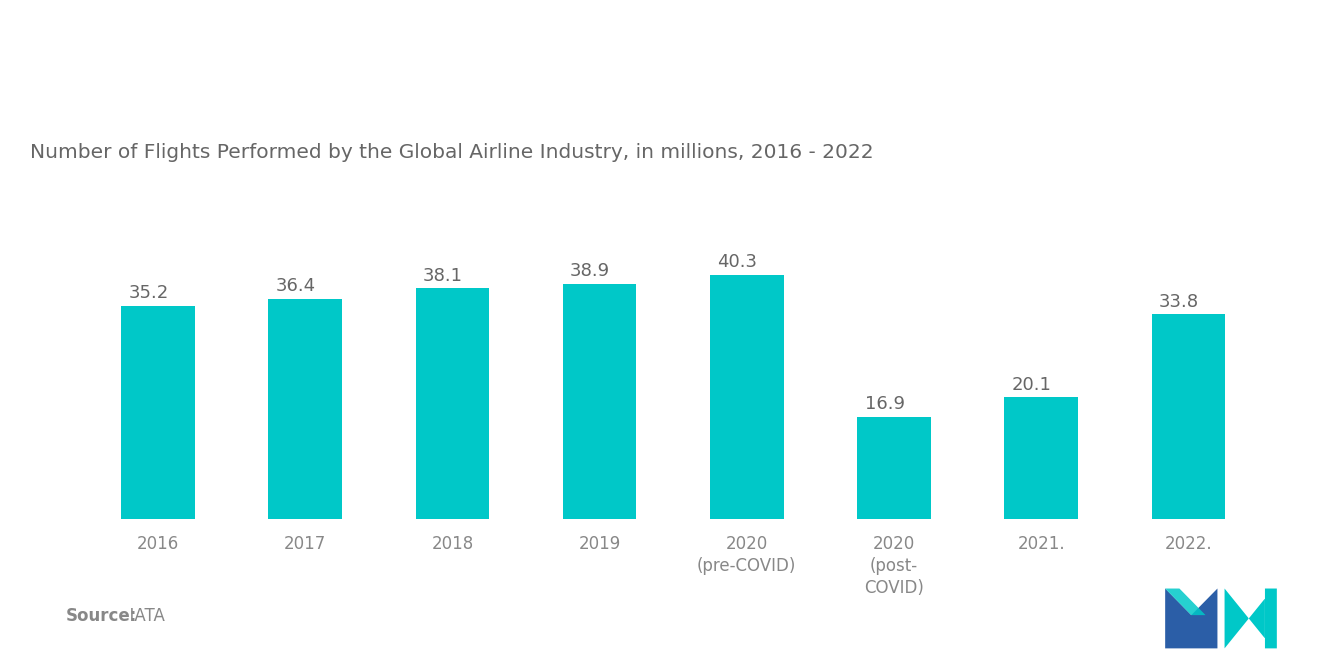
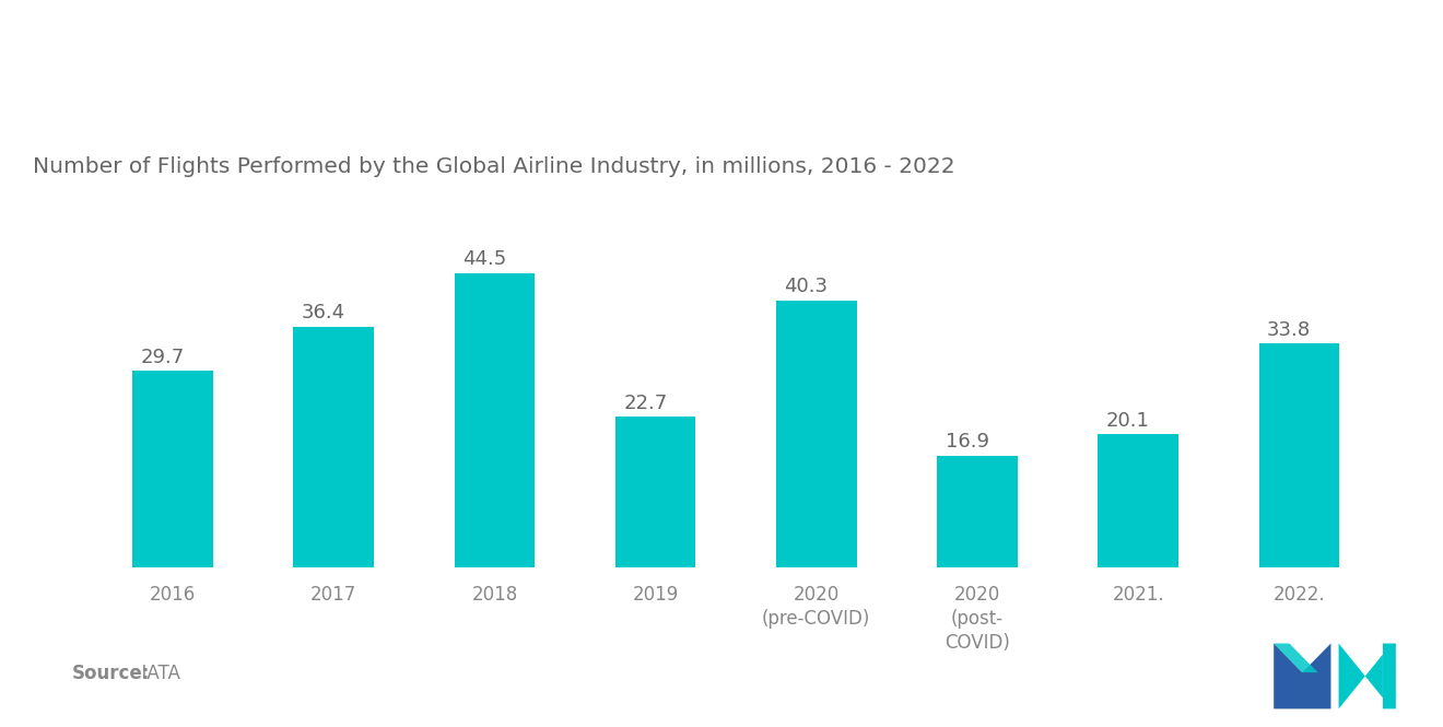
2016: 35.2 -> 29.7
2018: 38.1 -> 44.5
2019: 38.9 -> 22.7
